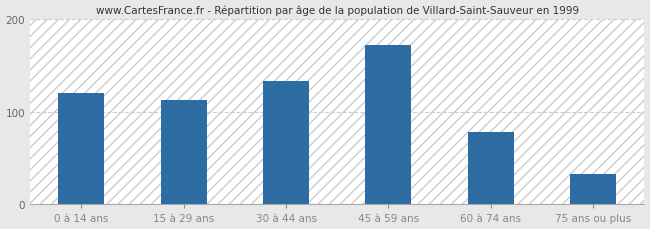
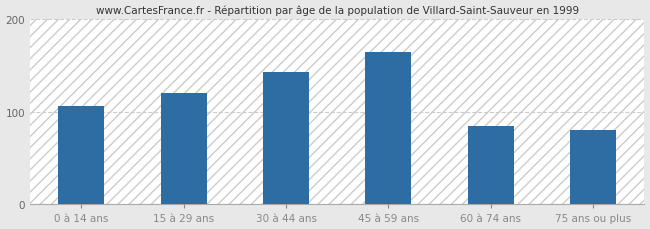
0 à 14 ans: 120 -> 106
15 à 29 ans: 112 -> 120
30 à 44 ans: 133 -> 142
45 à 59 ans: 172 -> 164
60 à 74 ans: 78 -> 84
75 ans ou plus: 33 -> 80
